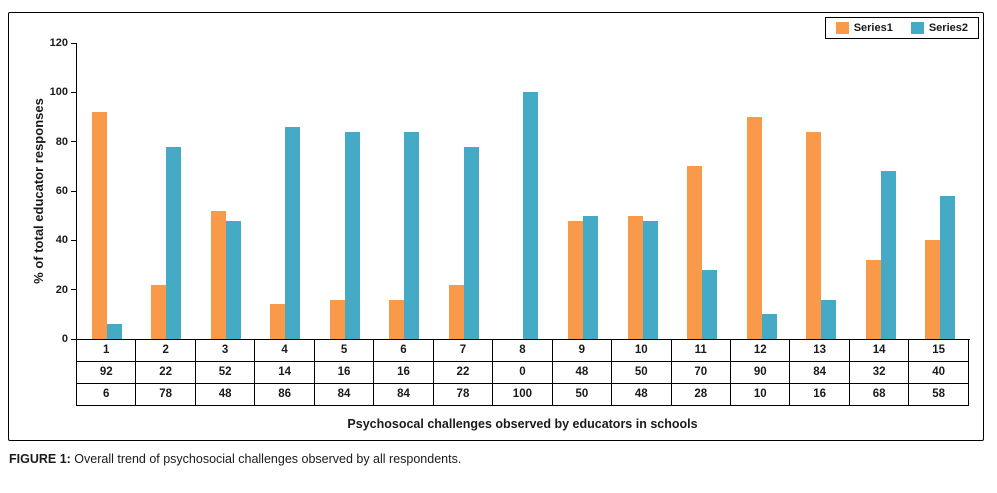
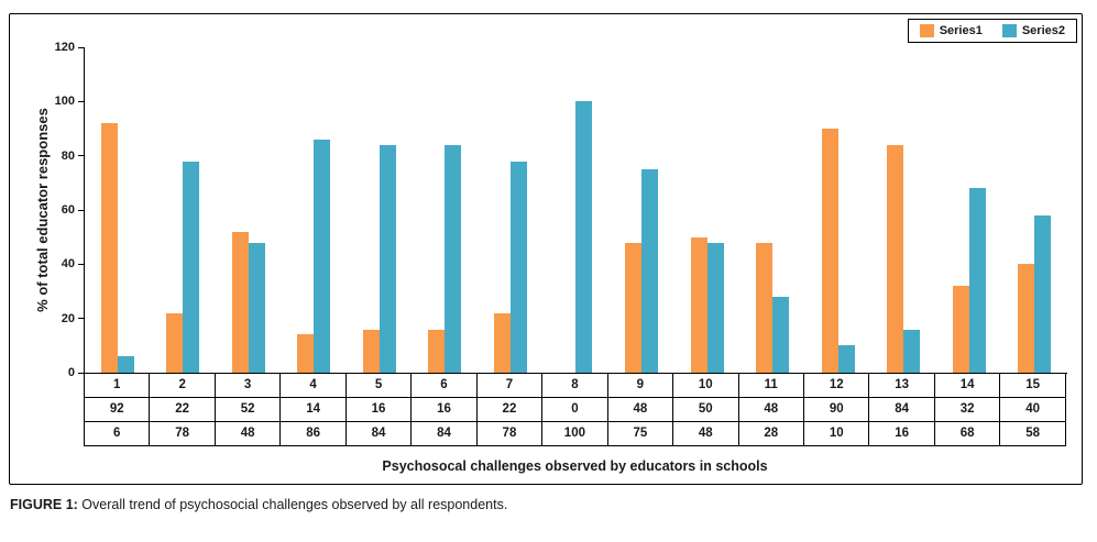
Series2/9: 50 -> 75
Series1/11: 70 -> 48
